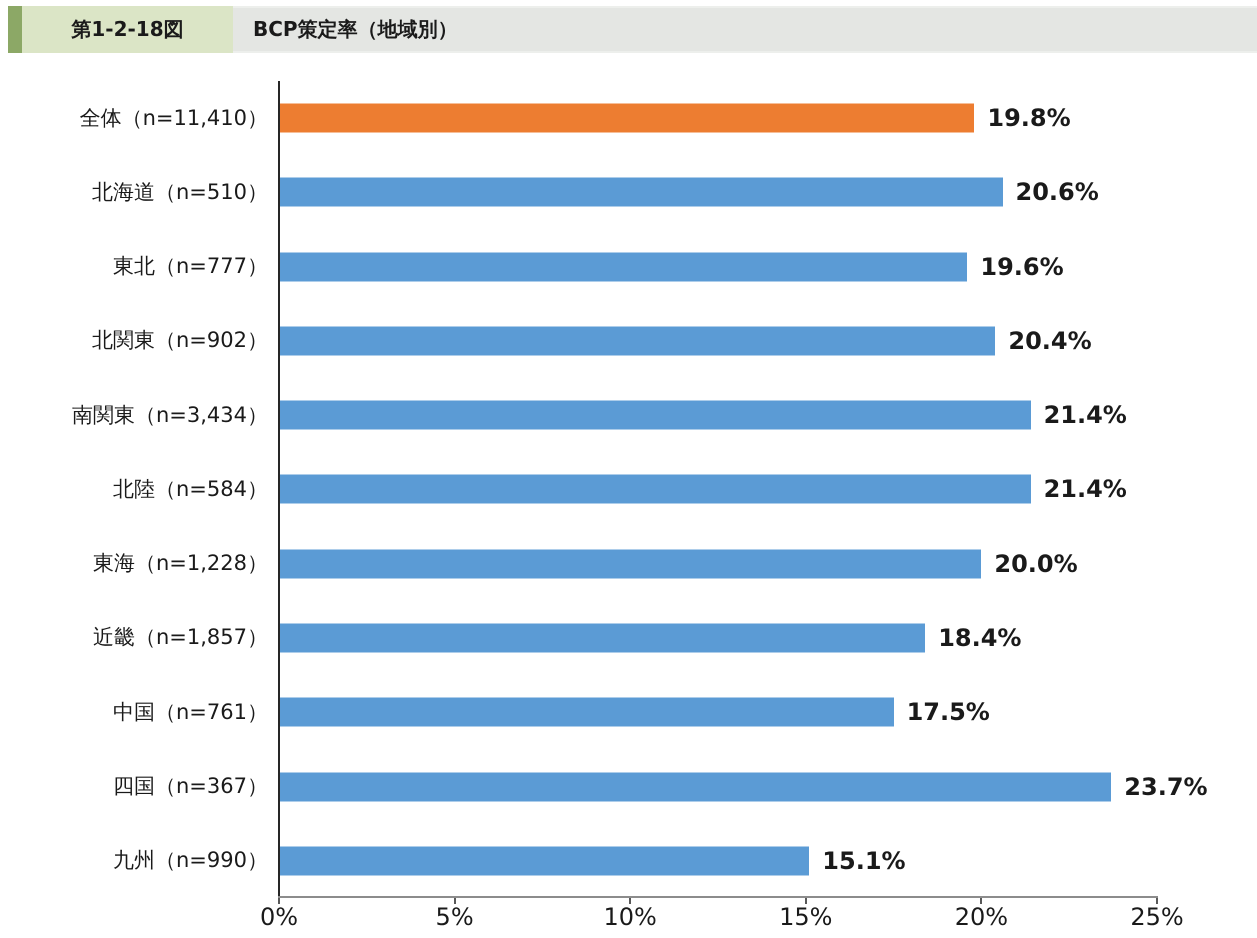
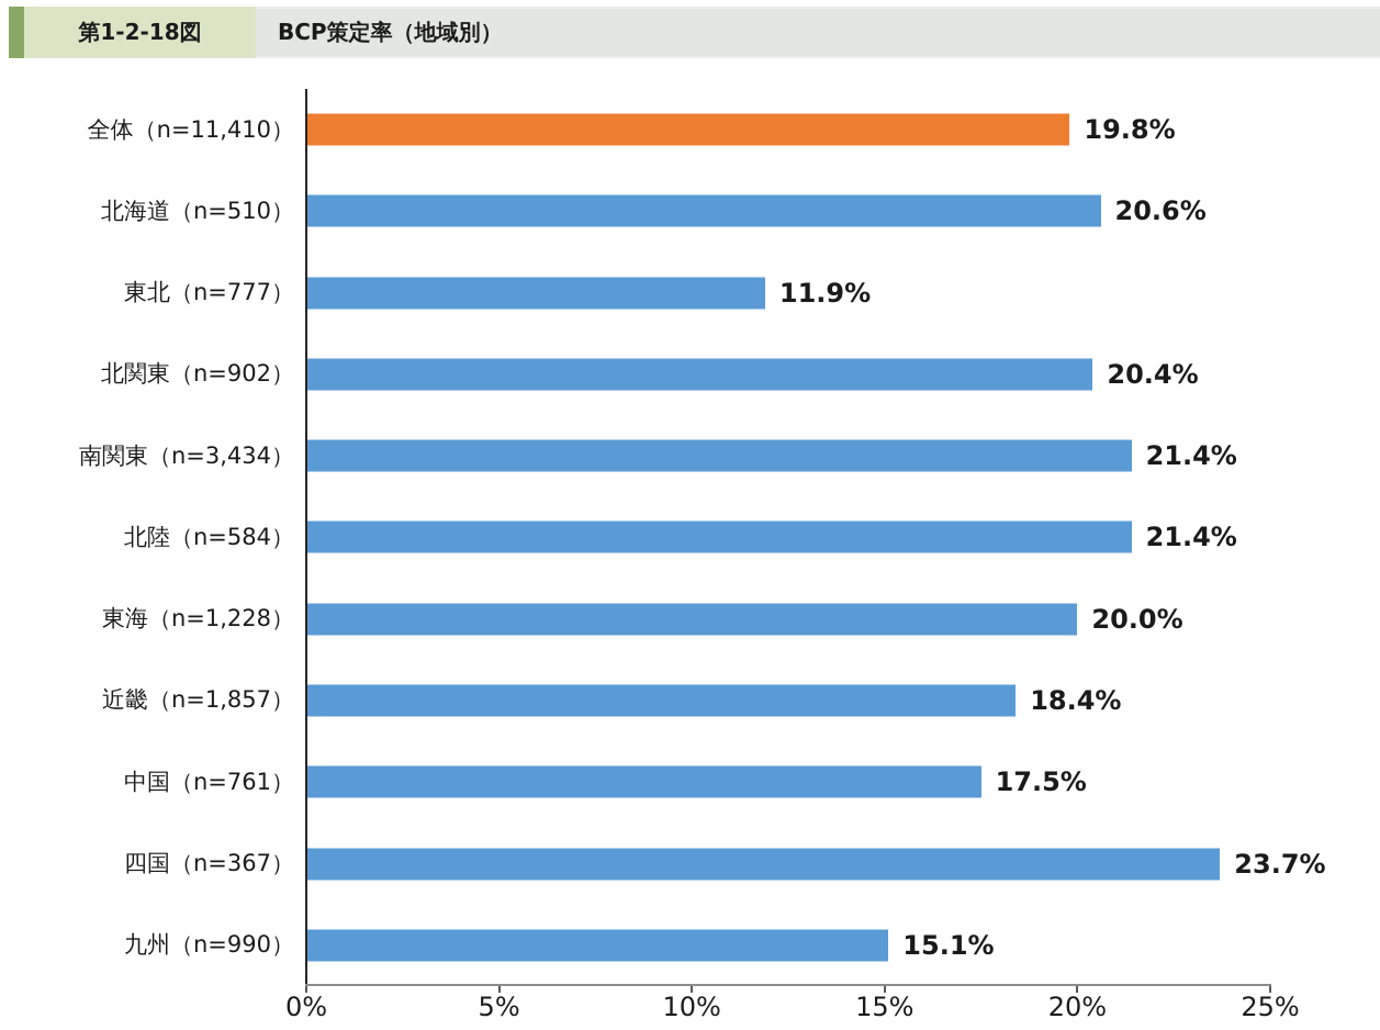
東北（n=777）: 19.6% -> 11.9%
